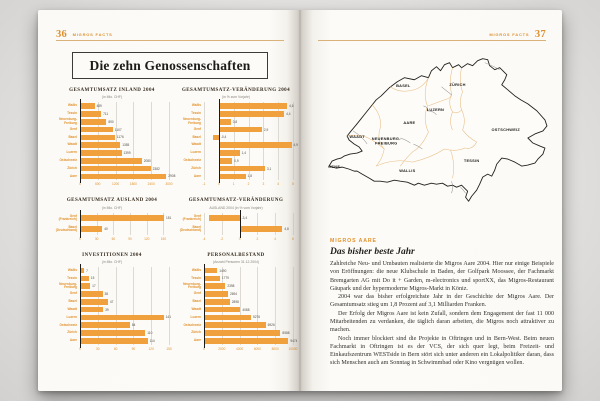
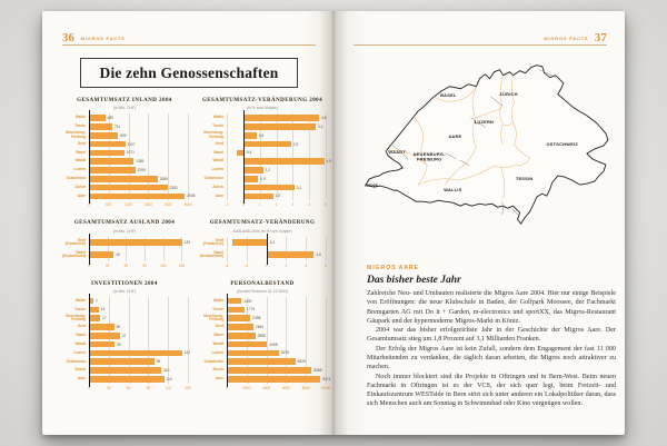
GESAMTUMSATZ INLAND 2004/Basel: 1176 -> 1071
GESAMTUMSATZ-VERÄNDERUNG 2004/Luzern: 1,4 -> 1,2
INVESTITIONEN 2004/Ostschweiz: 84 -> 99
